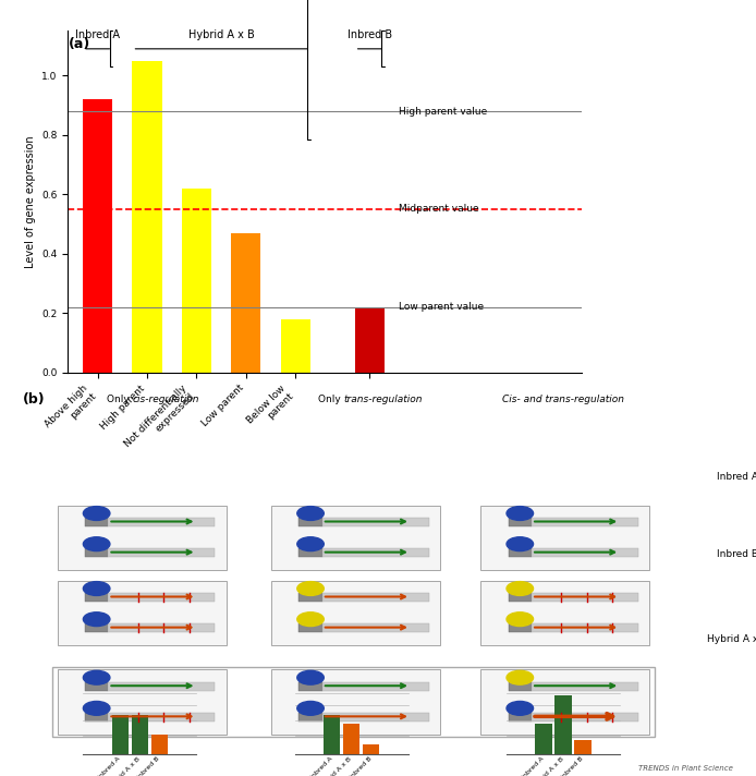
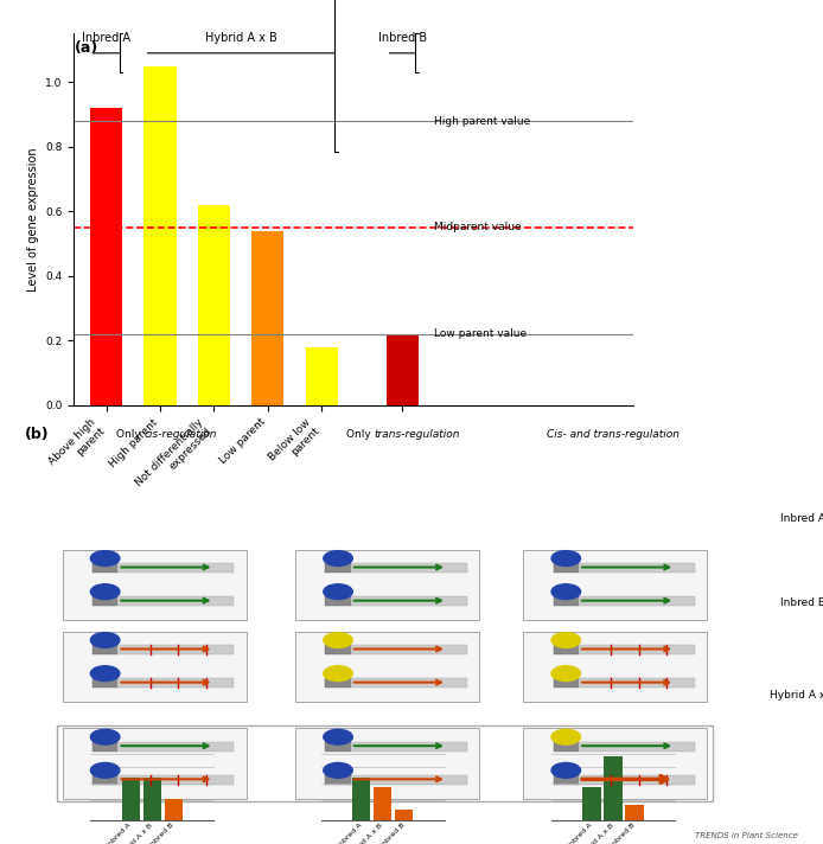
Low parent: 0.47 -> 0.54
